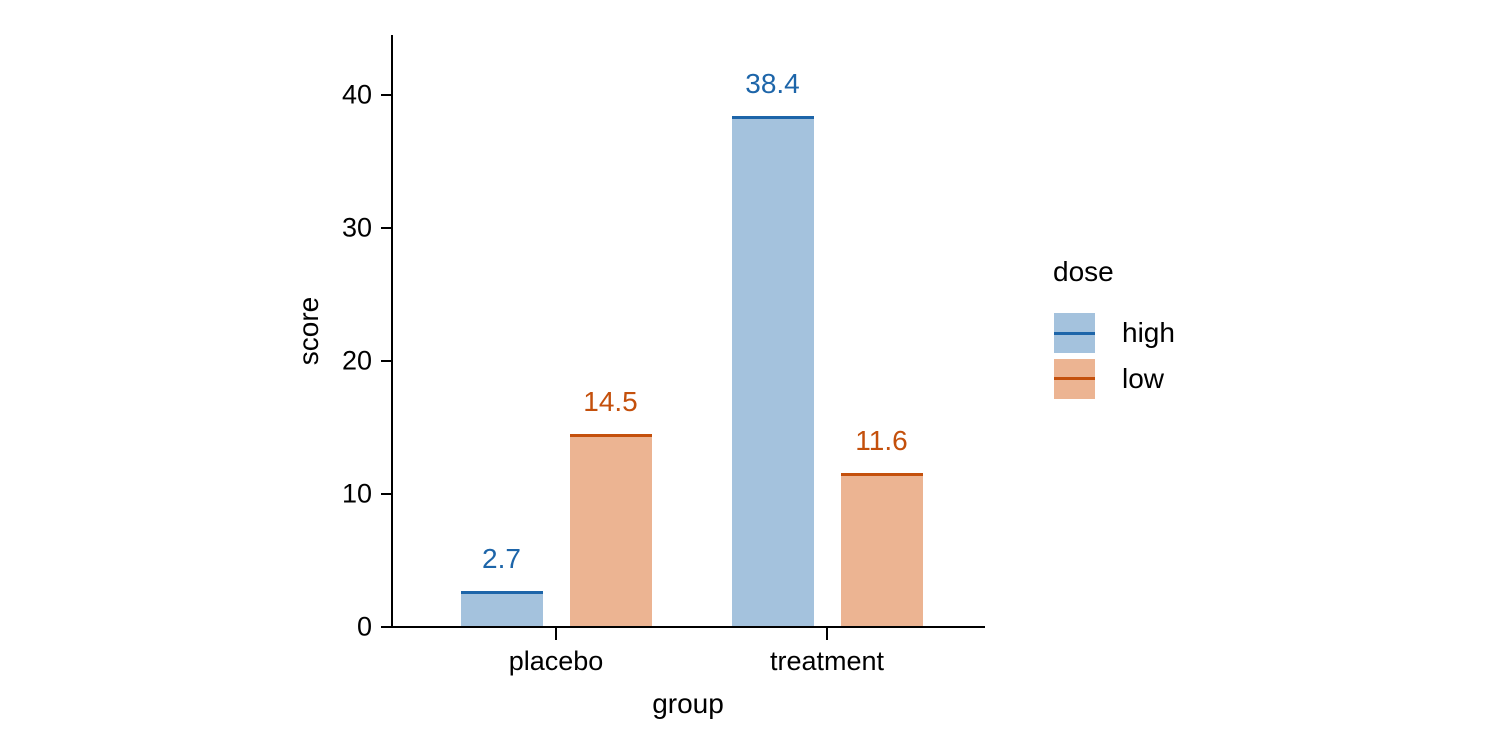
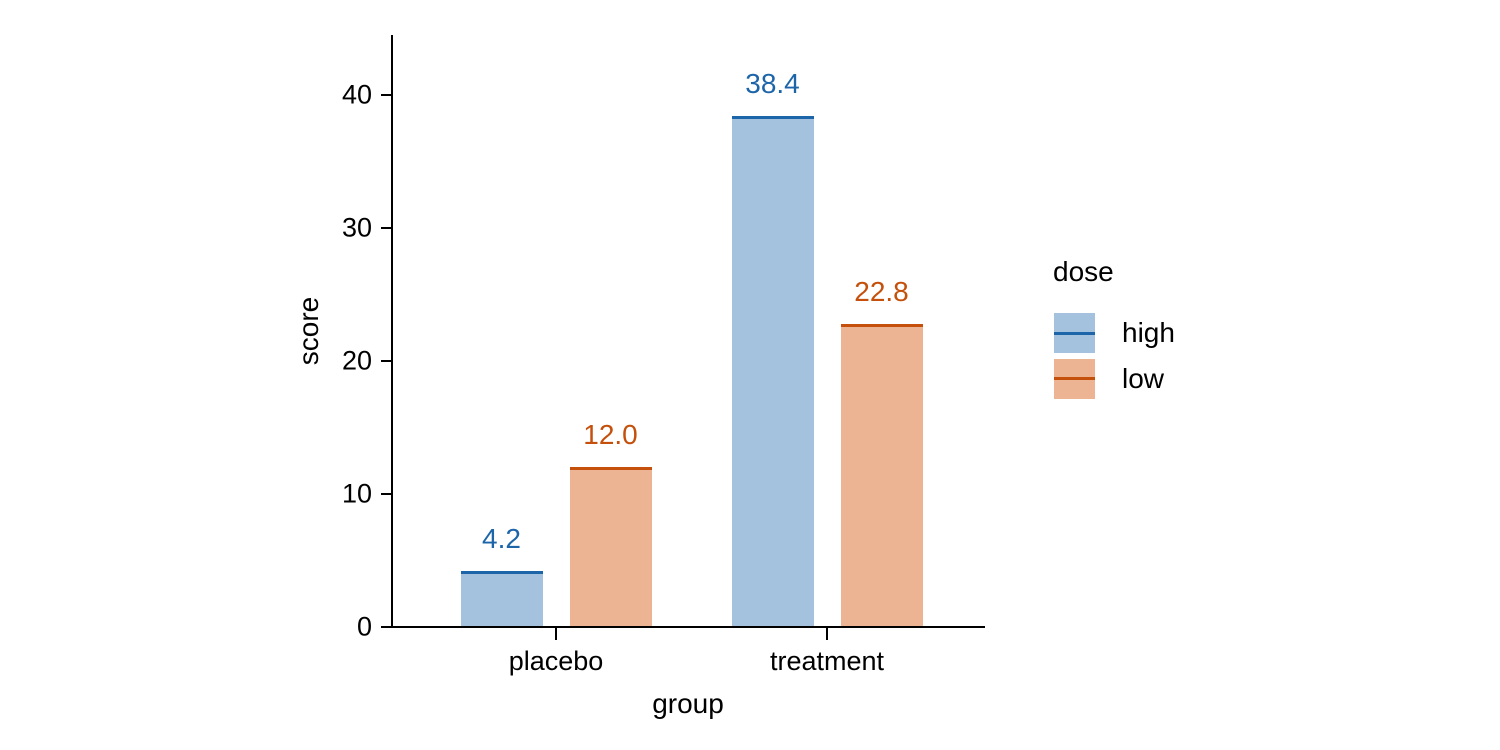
high/placebo: 2.7 -> 4.2
low/placebo: 14.5 -> 12.0
low/treatment: 11.6 -> 22.8
